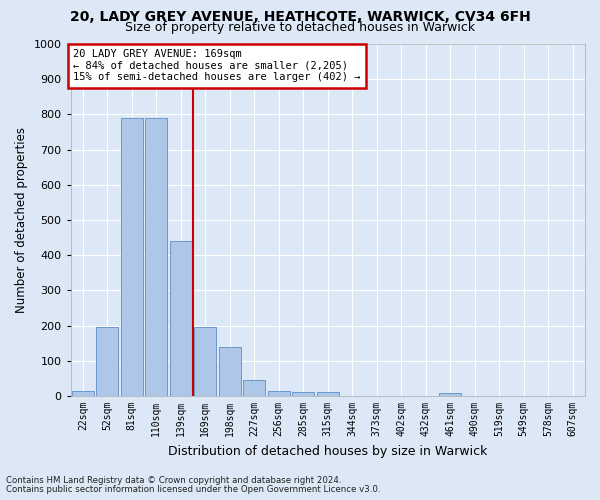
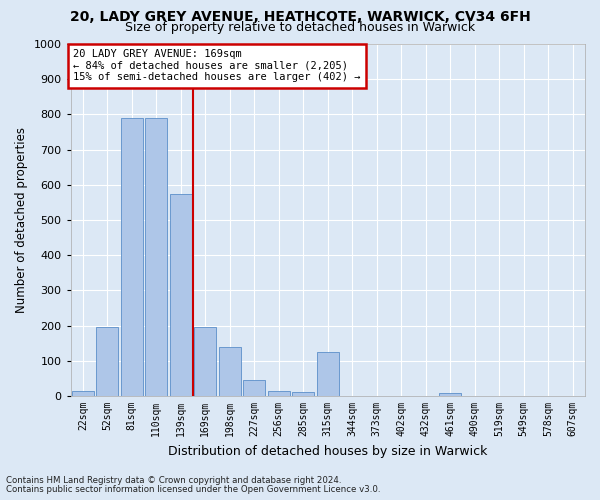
139sqm: 440 -> 575
315sqm: 12 -> 125
